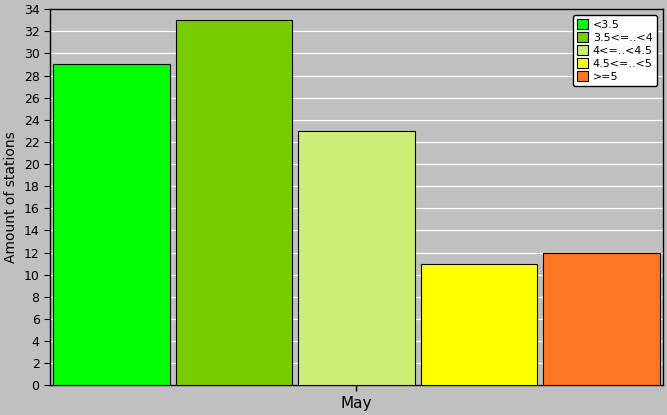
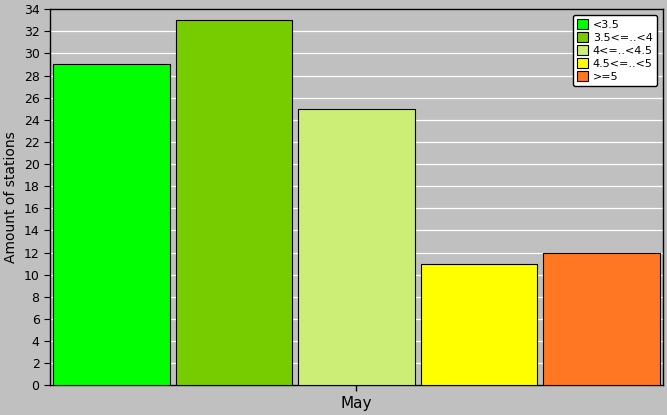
May: 23 -> 25
